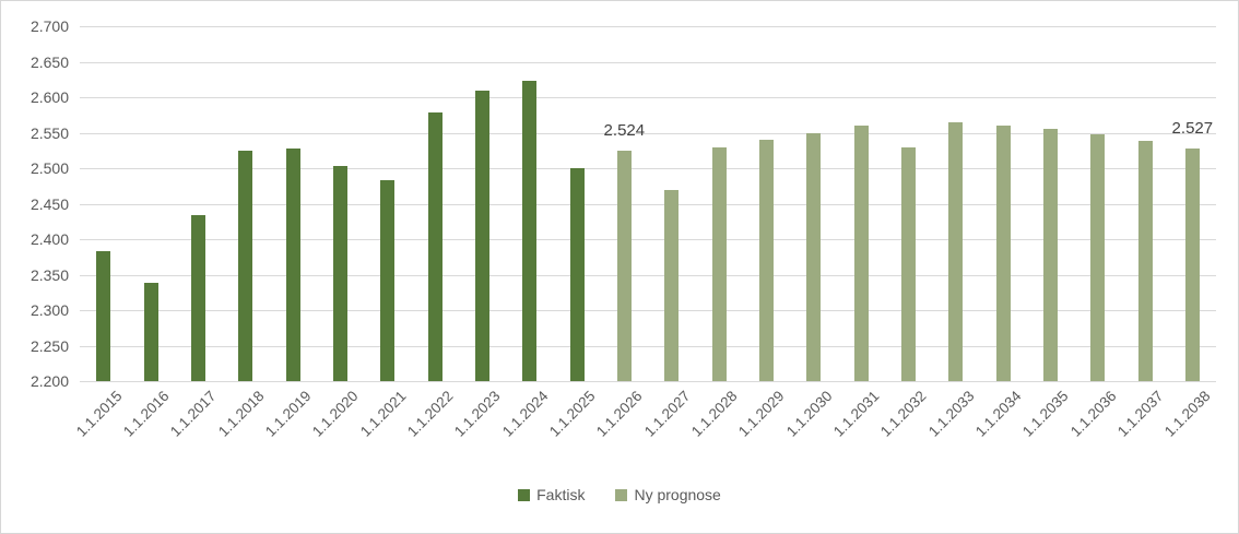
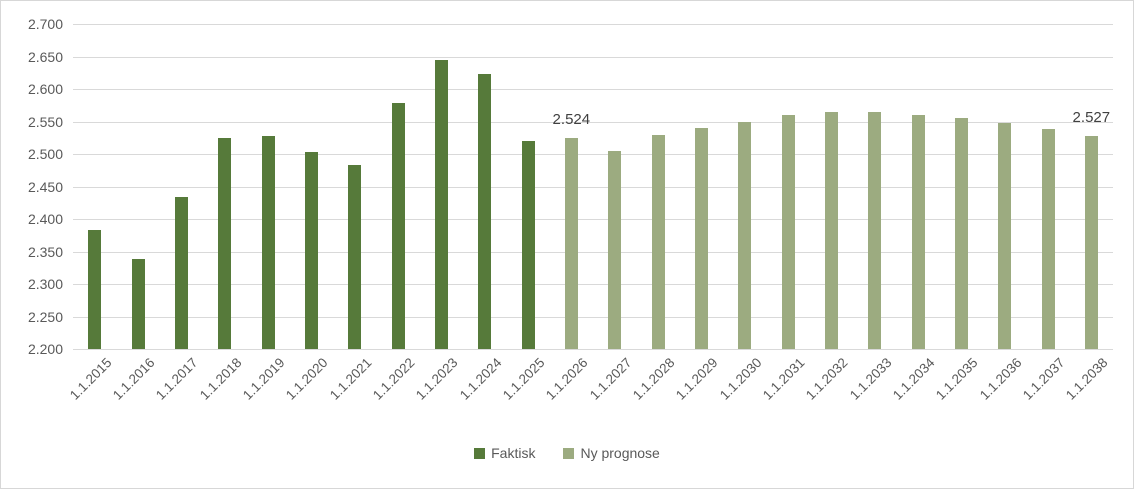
Faktisk/1.1.2023: 2610 -> 2640
Faktisk/1.1.2025: 2500 -> 2520
Ny prognose/1.1.2027: 2470 -> 2500
Ny prognose/1.1.2032: 2530 -> 2560
